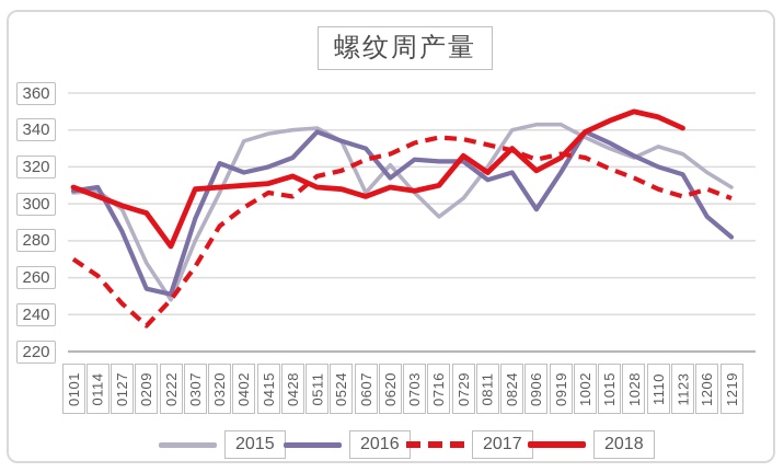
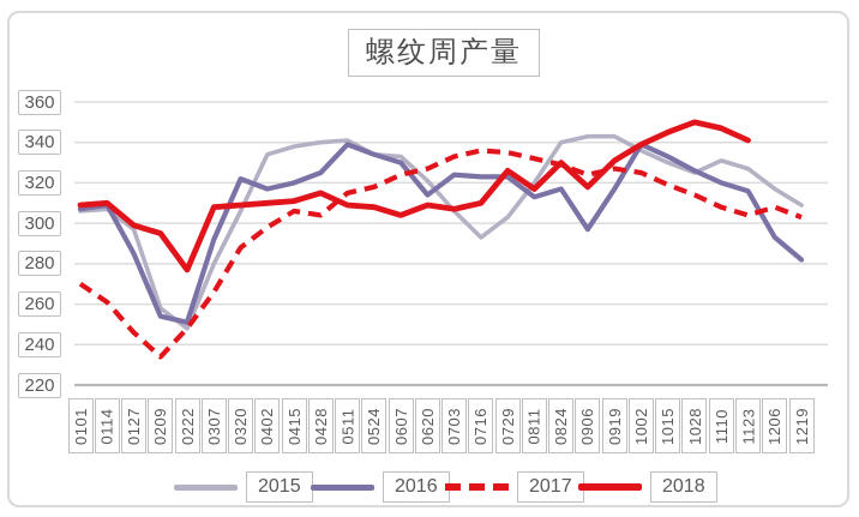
2018/0114: 304 -> 310
2015/0209: 268 -> 258
2015/0607: 306 -> 333
2018/0919: 325 -> 331
